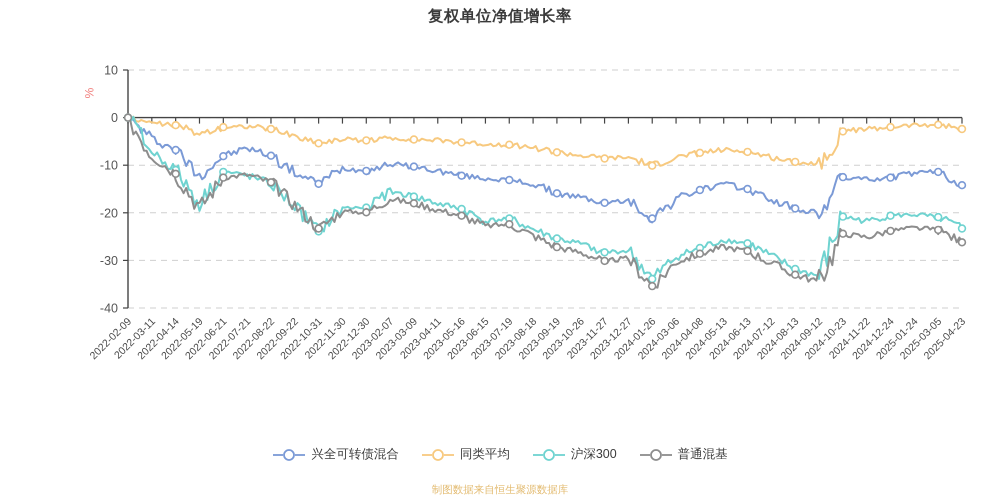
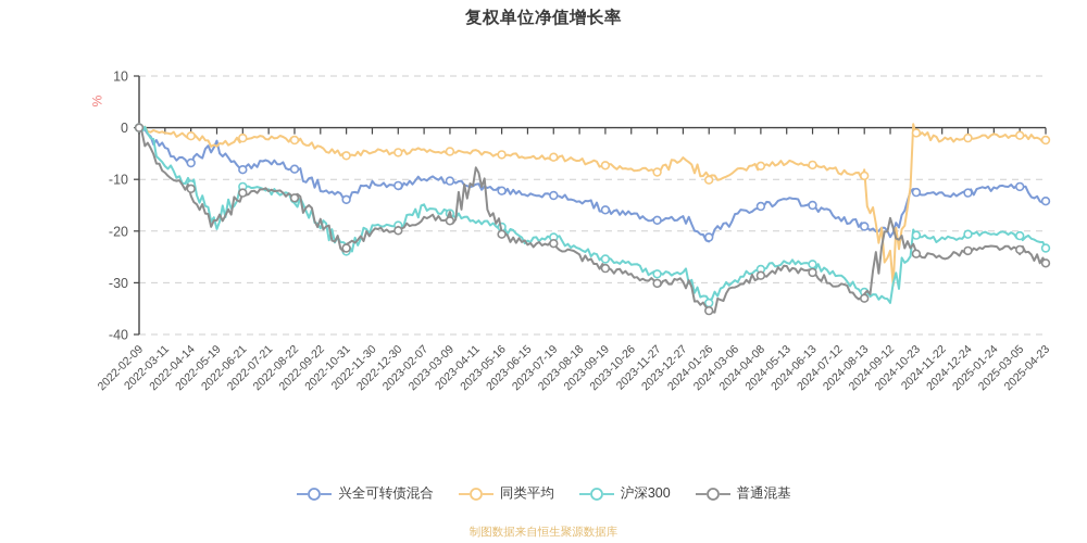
兴全可转债混合/2022-05-19: -12 -> -3
普通混基/2023-04-11: -19 -> -8
同类平均/2023-12-27: -8 -> -6
同类平均/2024-09-12: -10 -> -28
普通混基/2024-09-12: -34 -> -19
同类平均/2024-10-23: -3 -> -1
